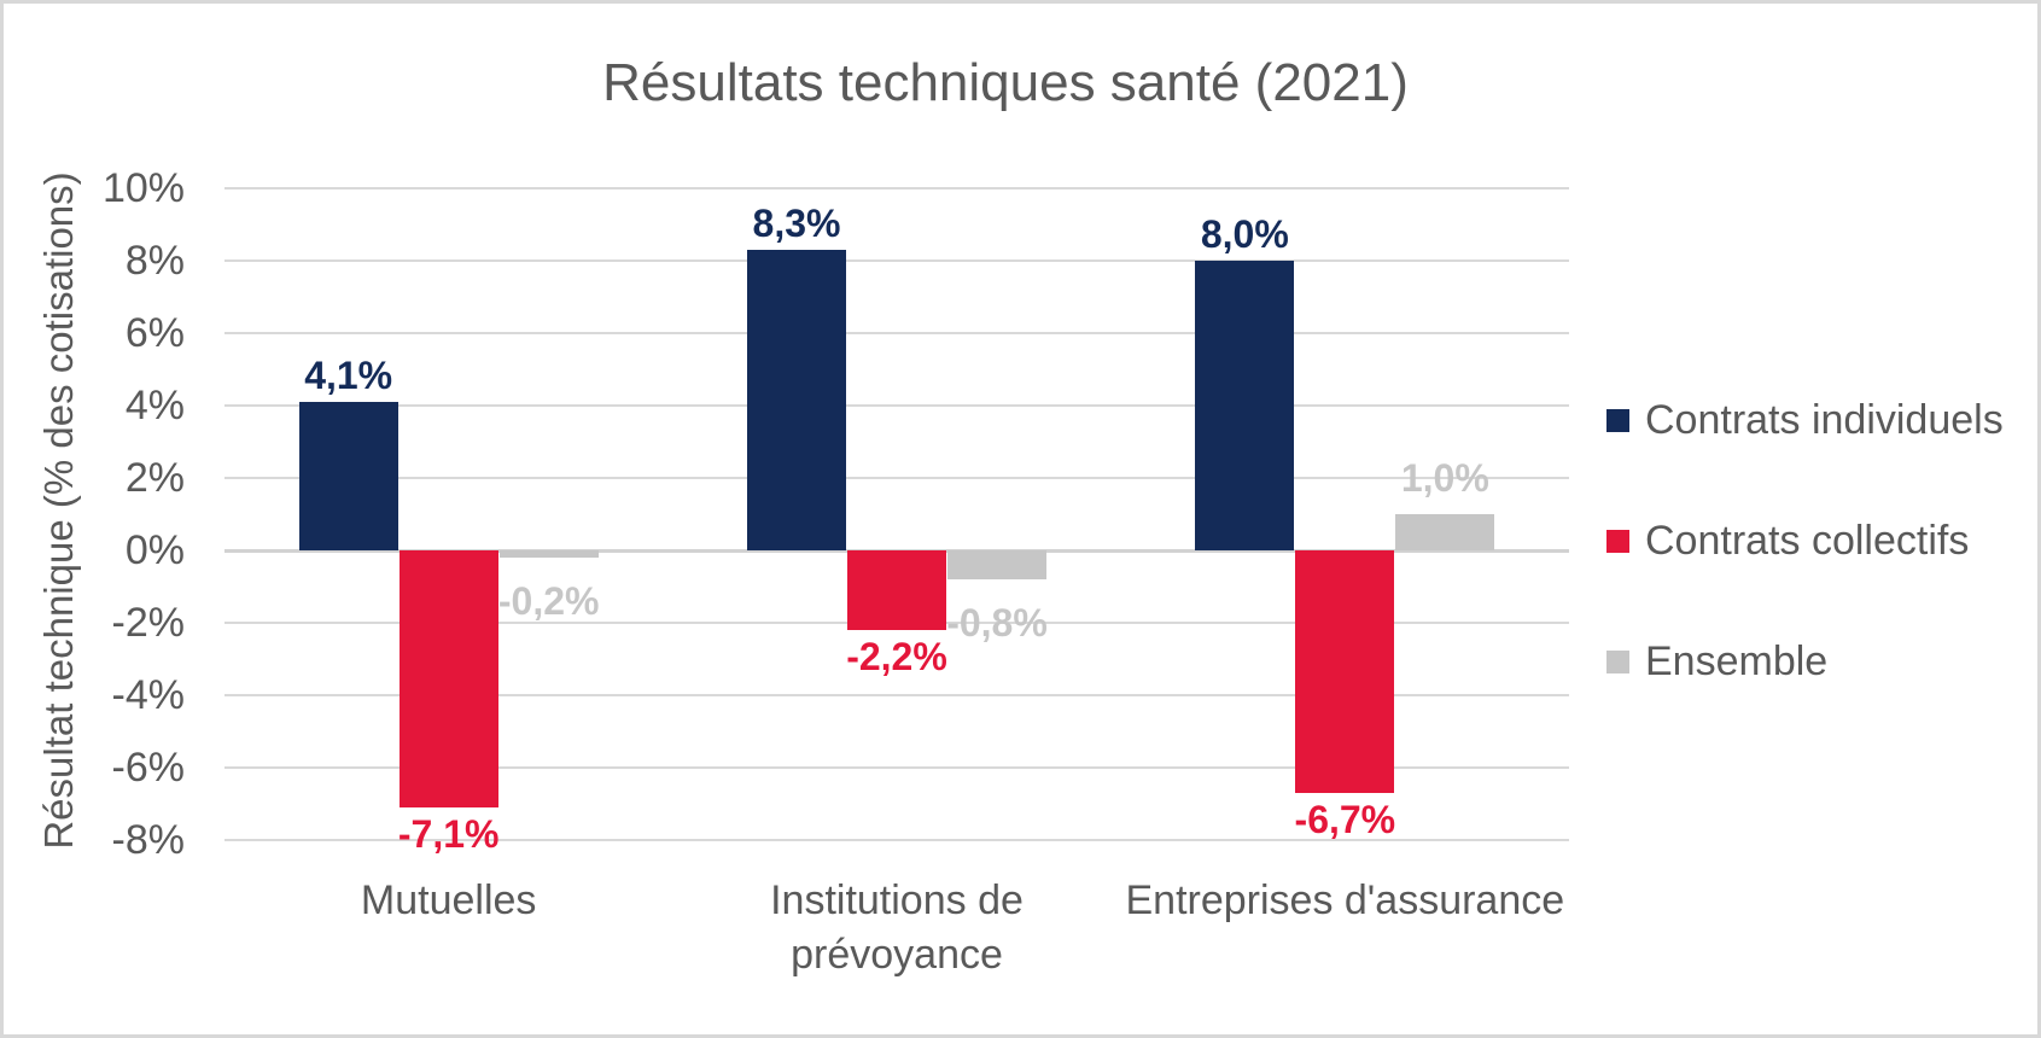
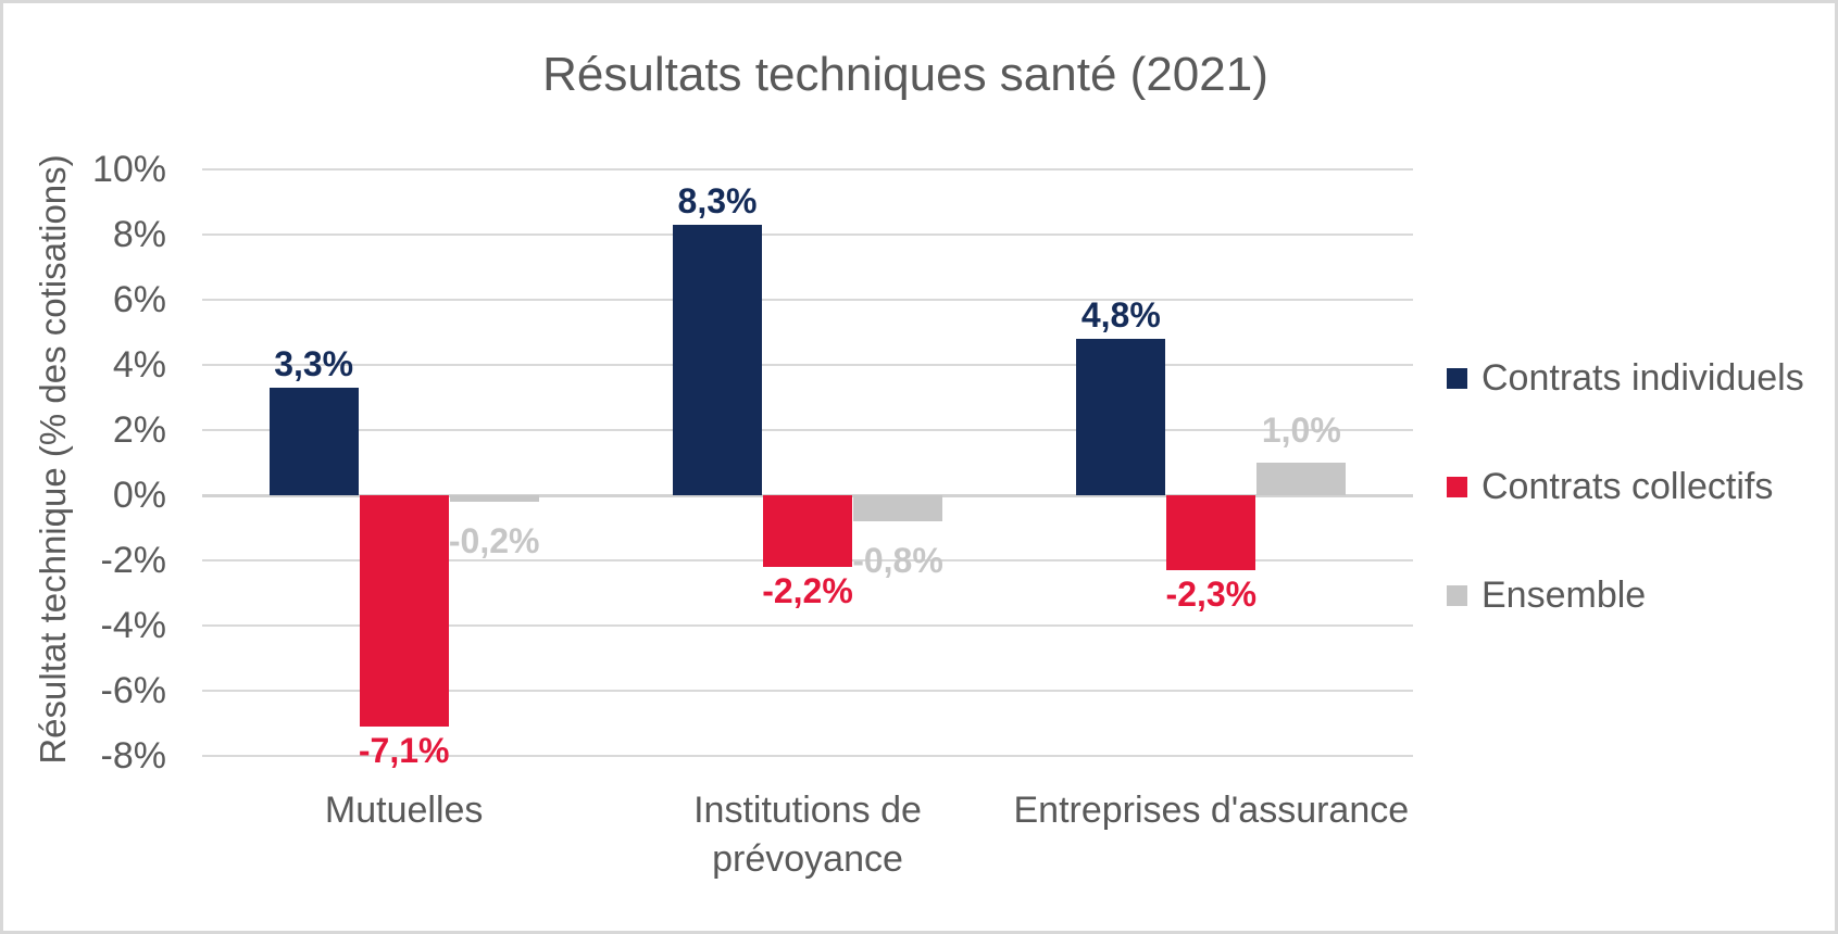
Contrats individuels/Mutuelles: 4,1% -> 3,3%
Contrats individuels/Entreprises d'assurance: 8,0% -> 4,8%
Contrats collectifs/Entreprises d'assurance: -6,7% -> -2,3%
